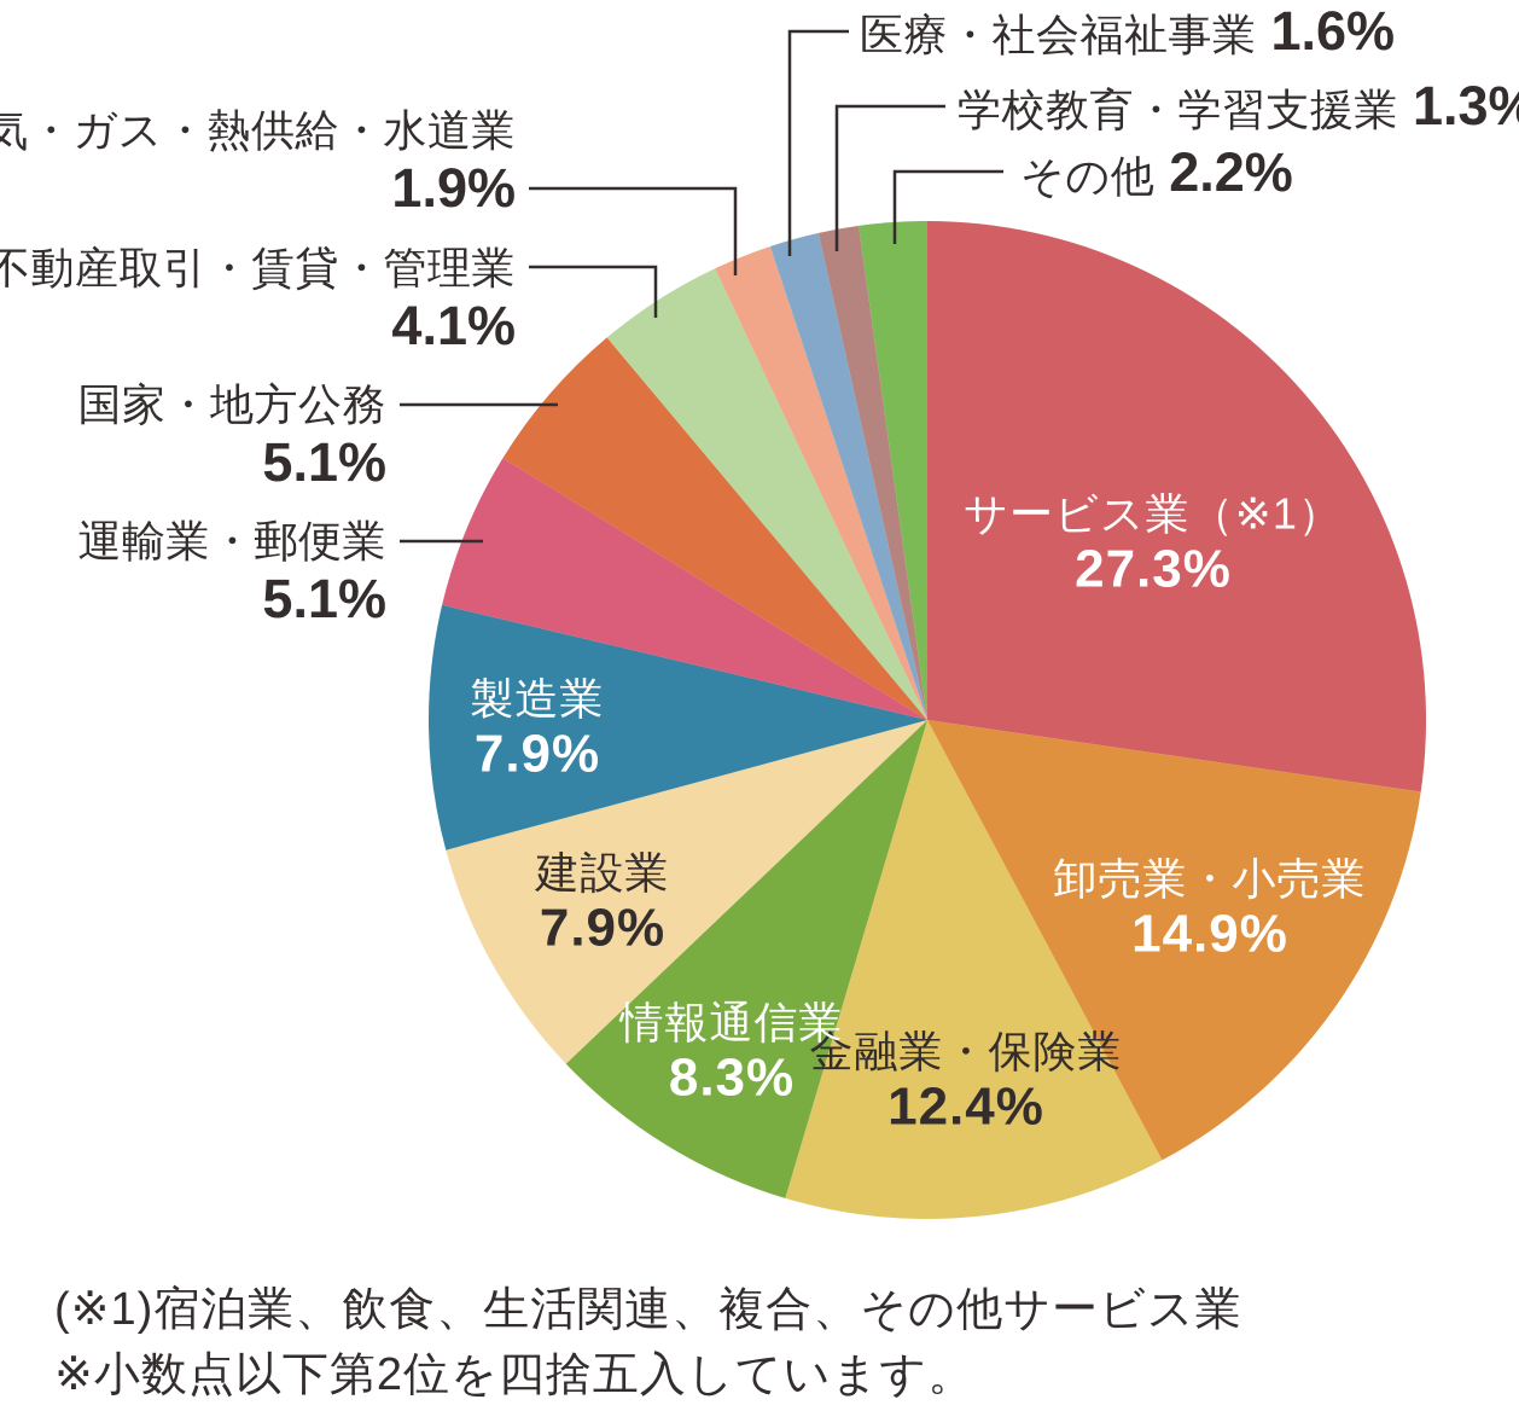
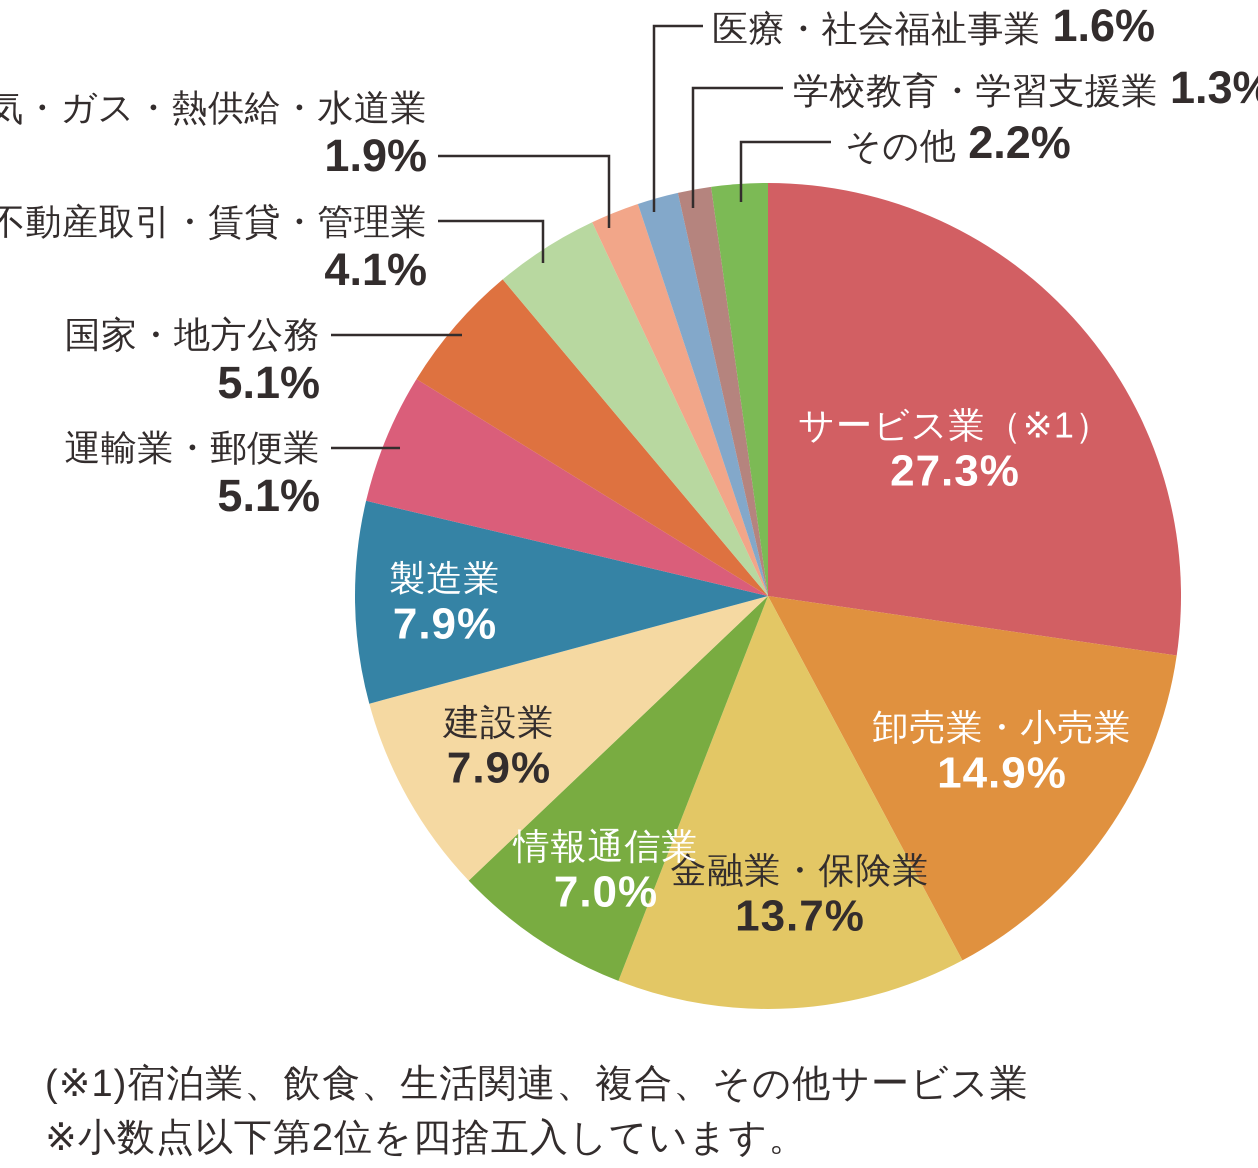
金融業・保険業: 12.4% -> 13.7%
情報通信業: 8.3% -> 7.0%
